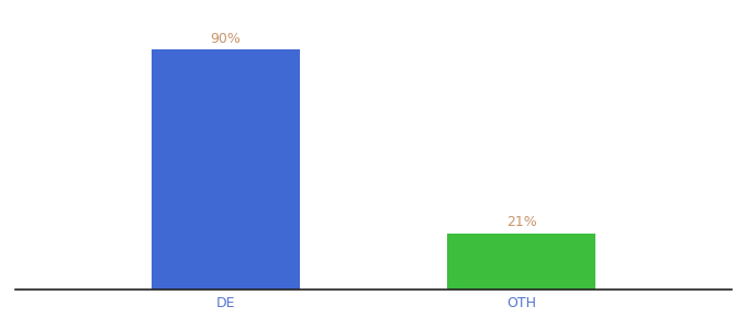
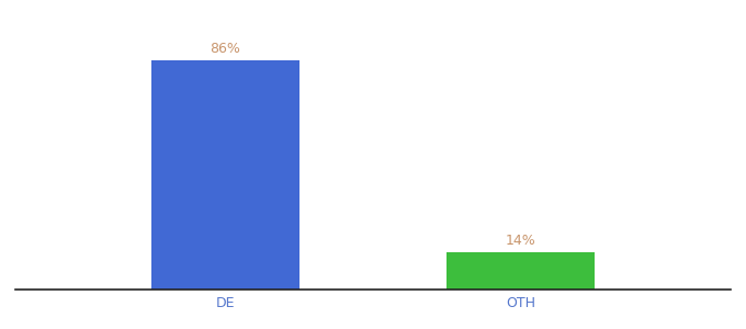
DE: 90% -> 86%
OTH: 21% -> 14%
